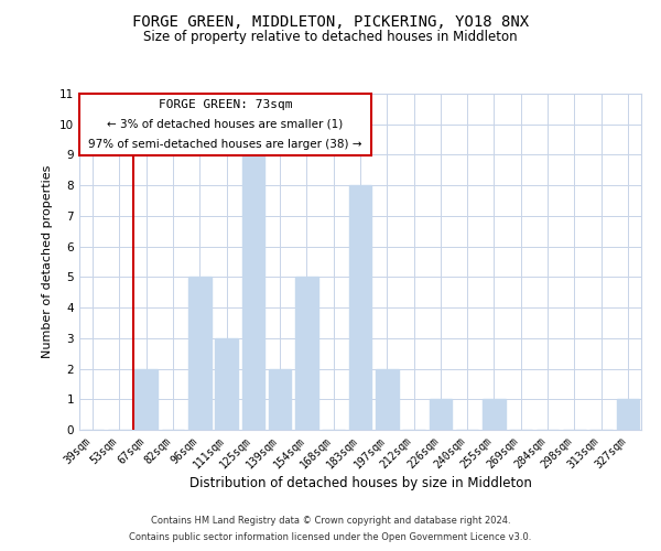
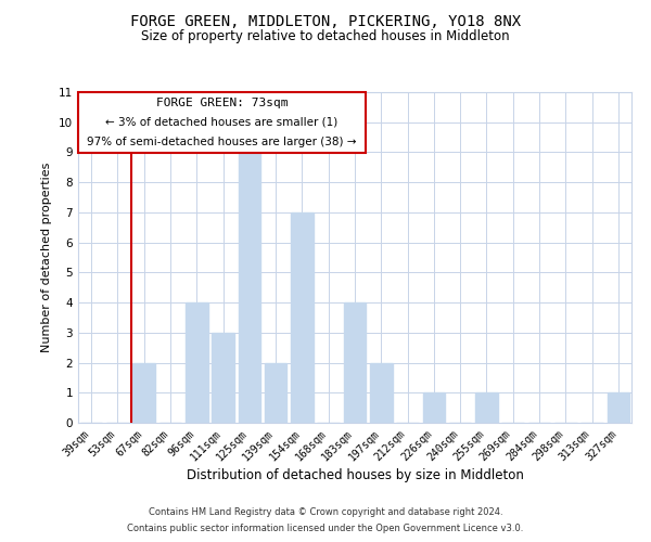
96sqm: 5 -> 4
154sqm: 5 -> 7
183sqm: 8 -> 4
